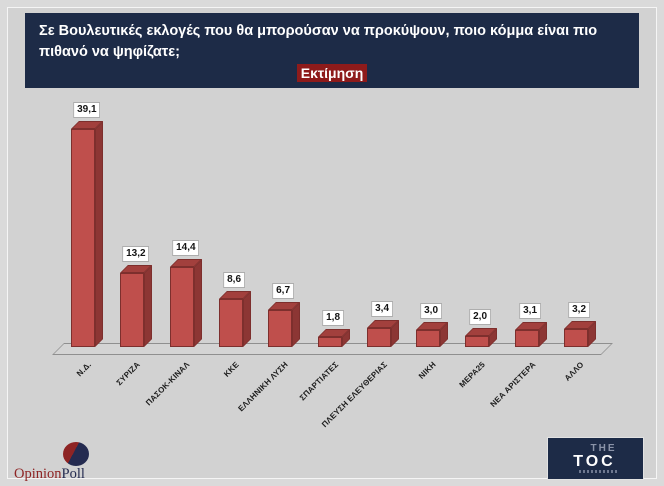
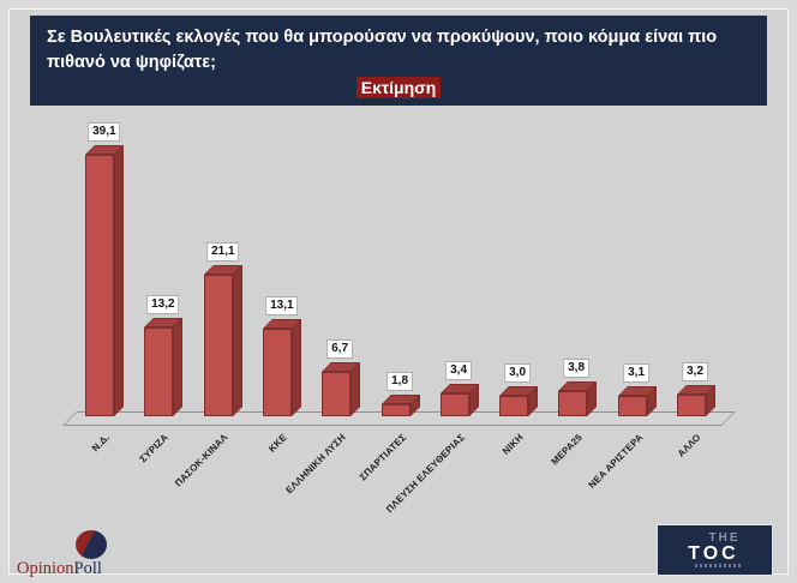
ΠΑΣΟΚ-ΚΙΝΑΛ: 14,4 -> 21,1
ΚΚΕ: 8,6 -> 13,1
ΜΕΡΑ25: 2,0 -> 3,8
